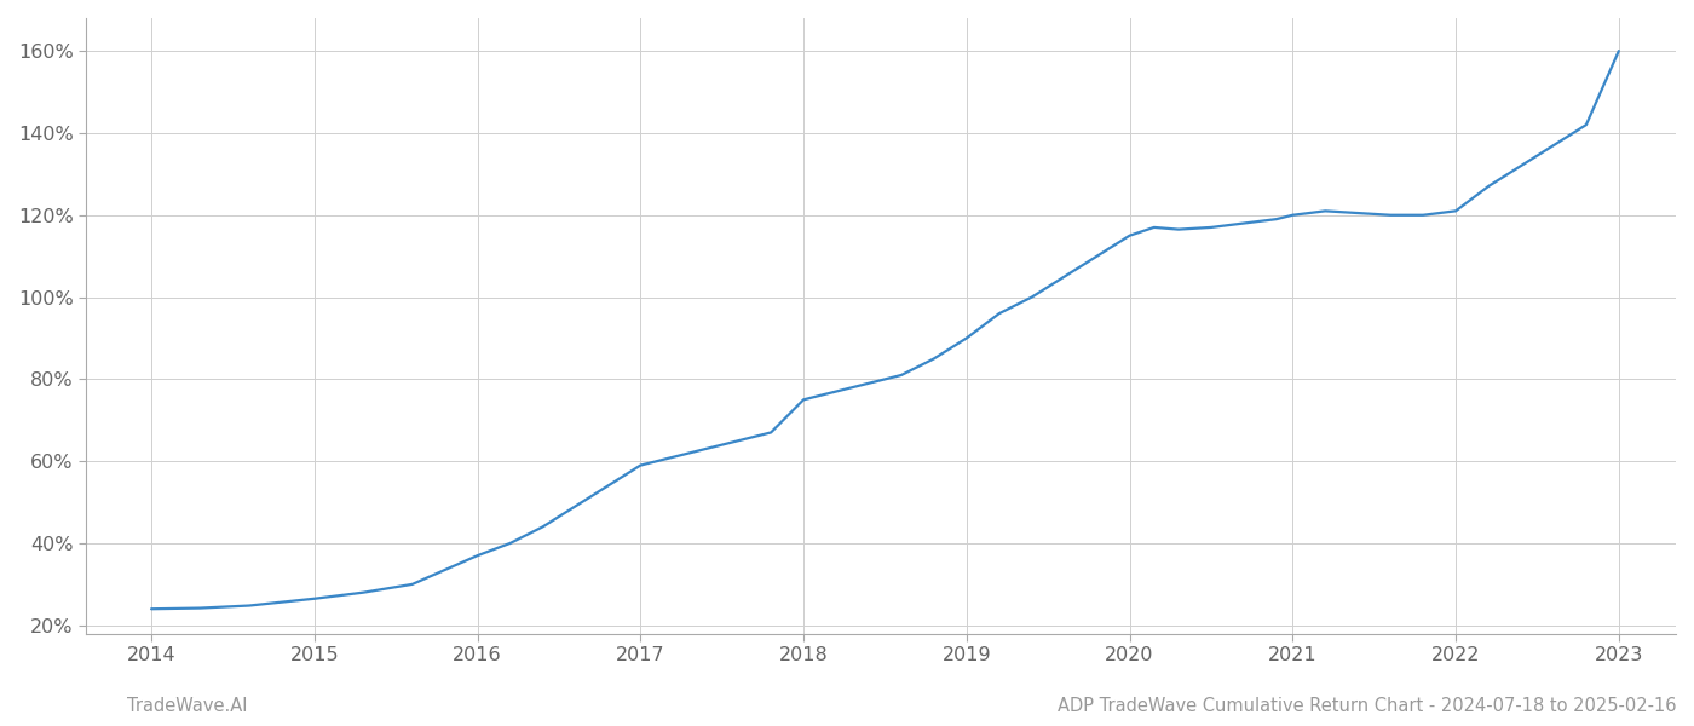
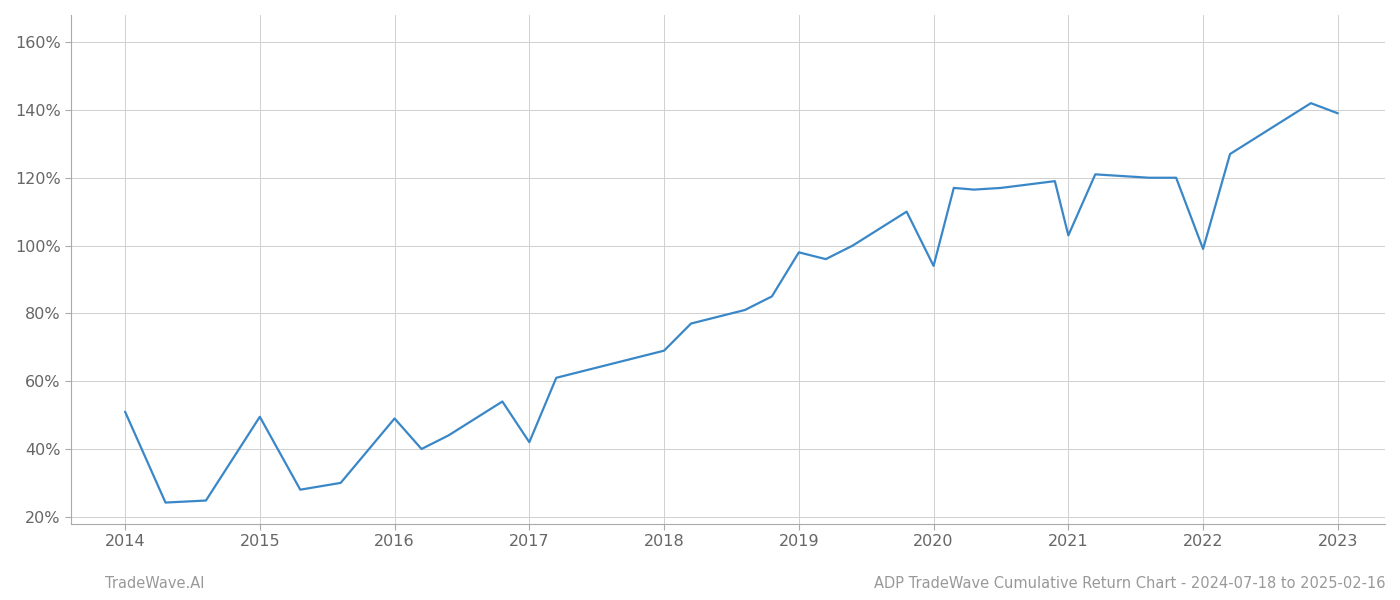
2014: 24.0% -> 51.0%
2015: 26.5% -> 49.5%
2016: 37.0% -> 49.0%
2017: 59.0% -> 42.0%
2018: 75.0% -> 69.0%
2019: 90.0% -> 98.0%
2020: 115.0% -> 94.0%
2021: 120.0% -> 103.0%
2022: 121.0% -> 99.0%
2023: 160.0% -> 139.0%
